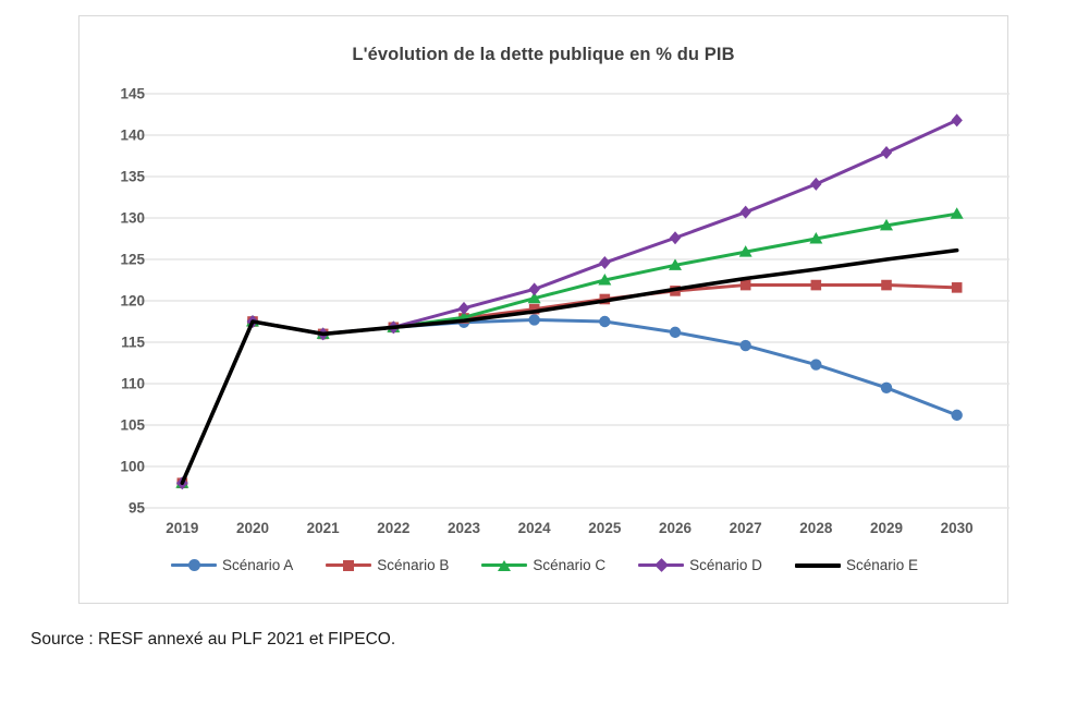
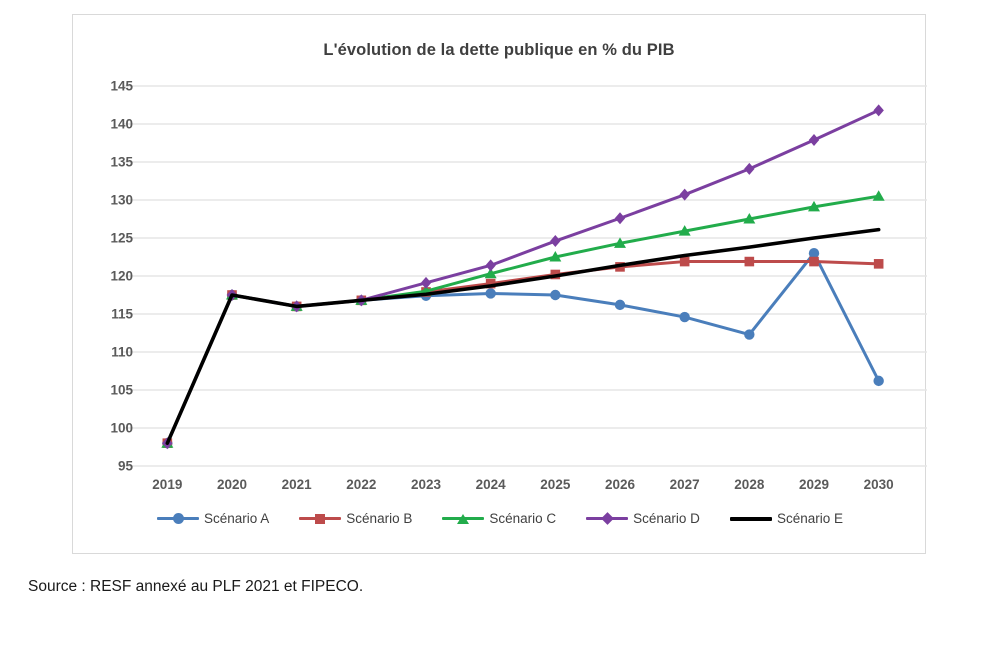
Scénario A/2029: 110 -> 123
